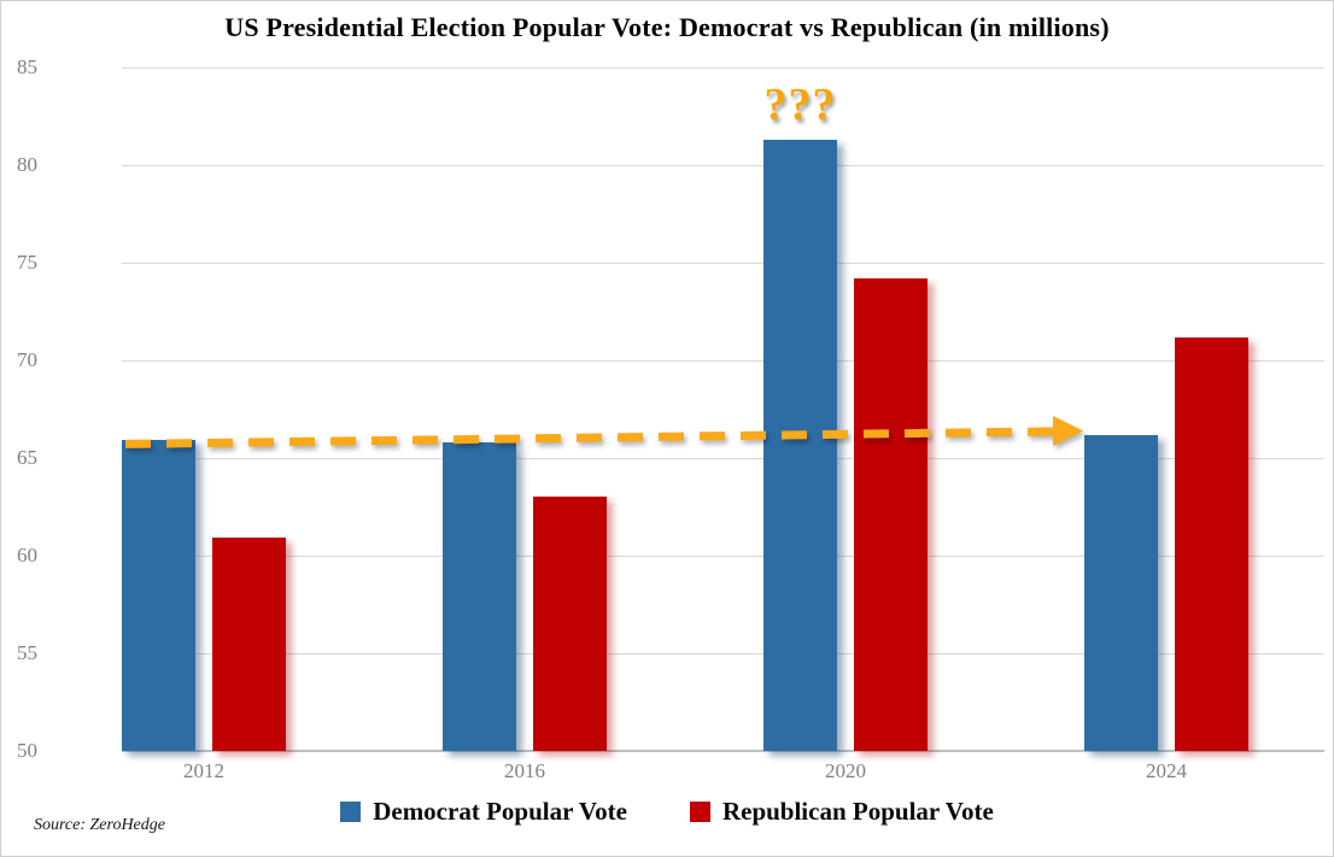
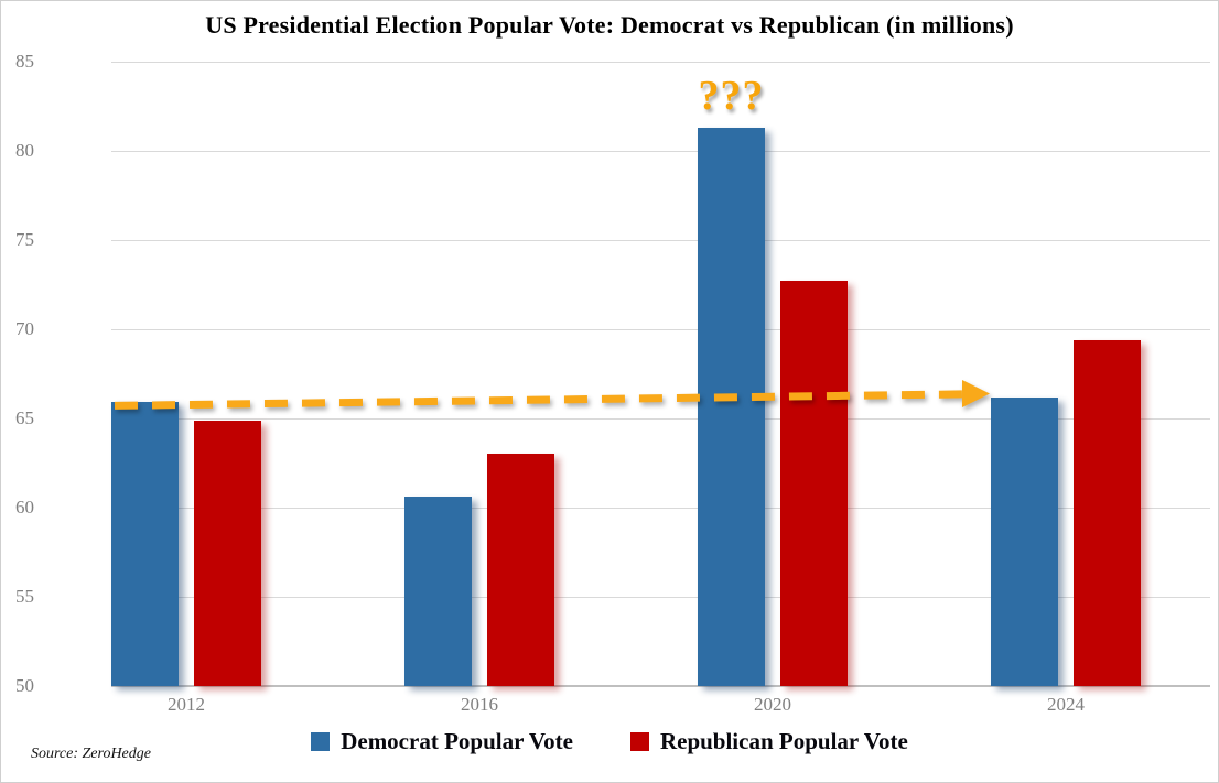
Republican Popular Vote/2012: 60.9 -> 64.9
Democrat Popular Vote/2016: 65.8 -> 60.6
Republican Popular Vote/2020: 74.2 -> 72.7
Republican Popular Vote/2024: 71.2 -> 69.4
